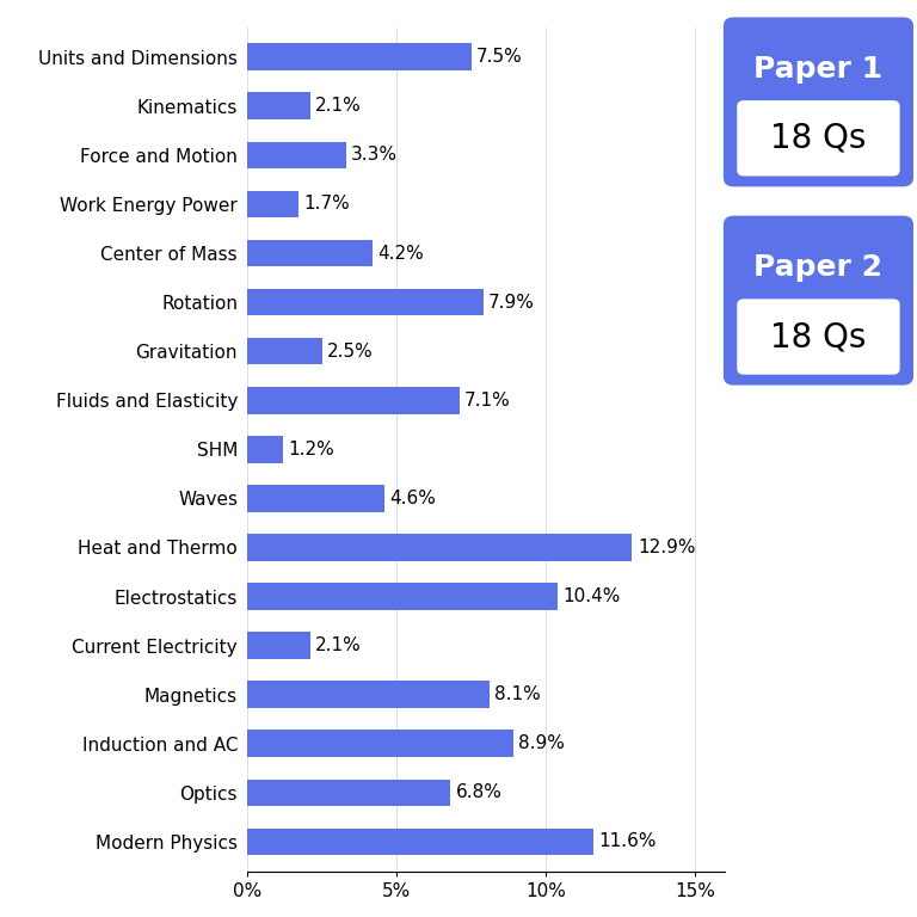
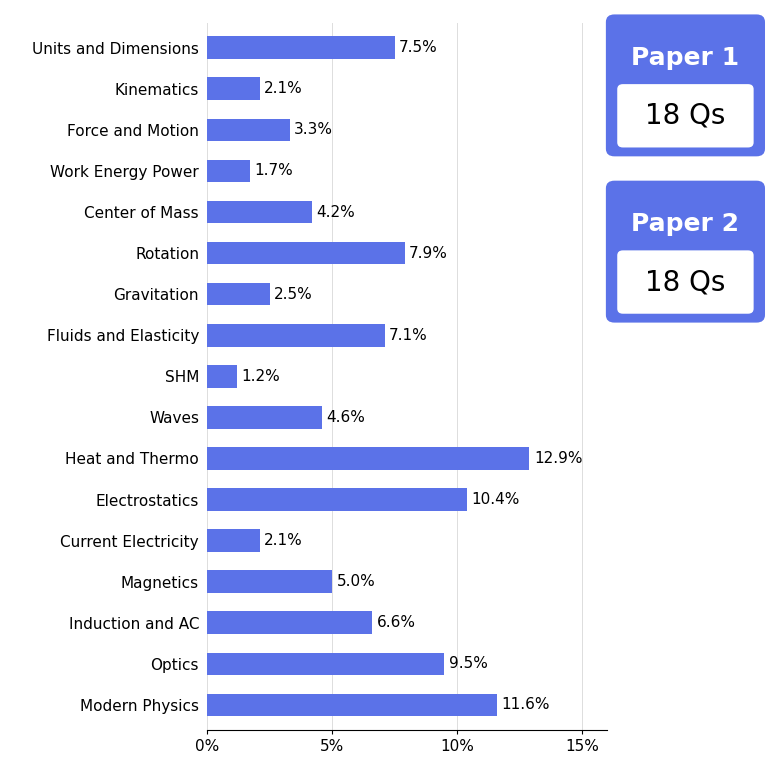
Magnetics: 8.1% -> 5.0%
Induction and AC: 8.9% -> 6.6%
Optics: 6.8% -> 9.5%
